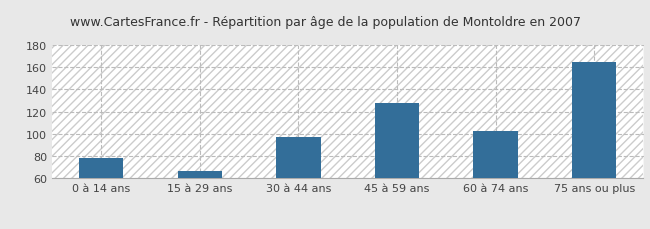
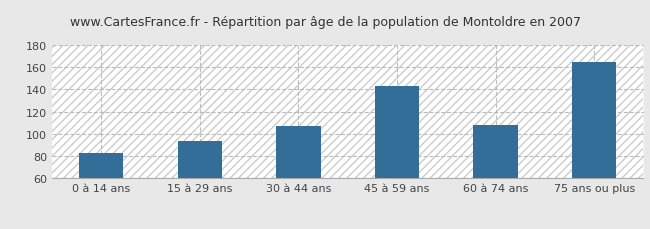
0 à 14 ans: 78 -> 83
15 à 29 ans: 67 -> 94
30 à 44 ans: 97 -> 107
45 à 59 ans: 128 -> 143
60 à 74 ans: 103 -> 108
